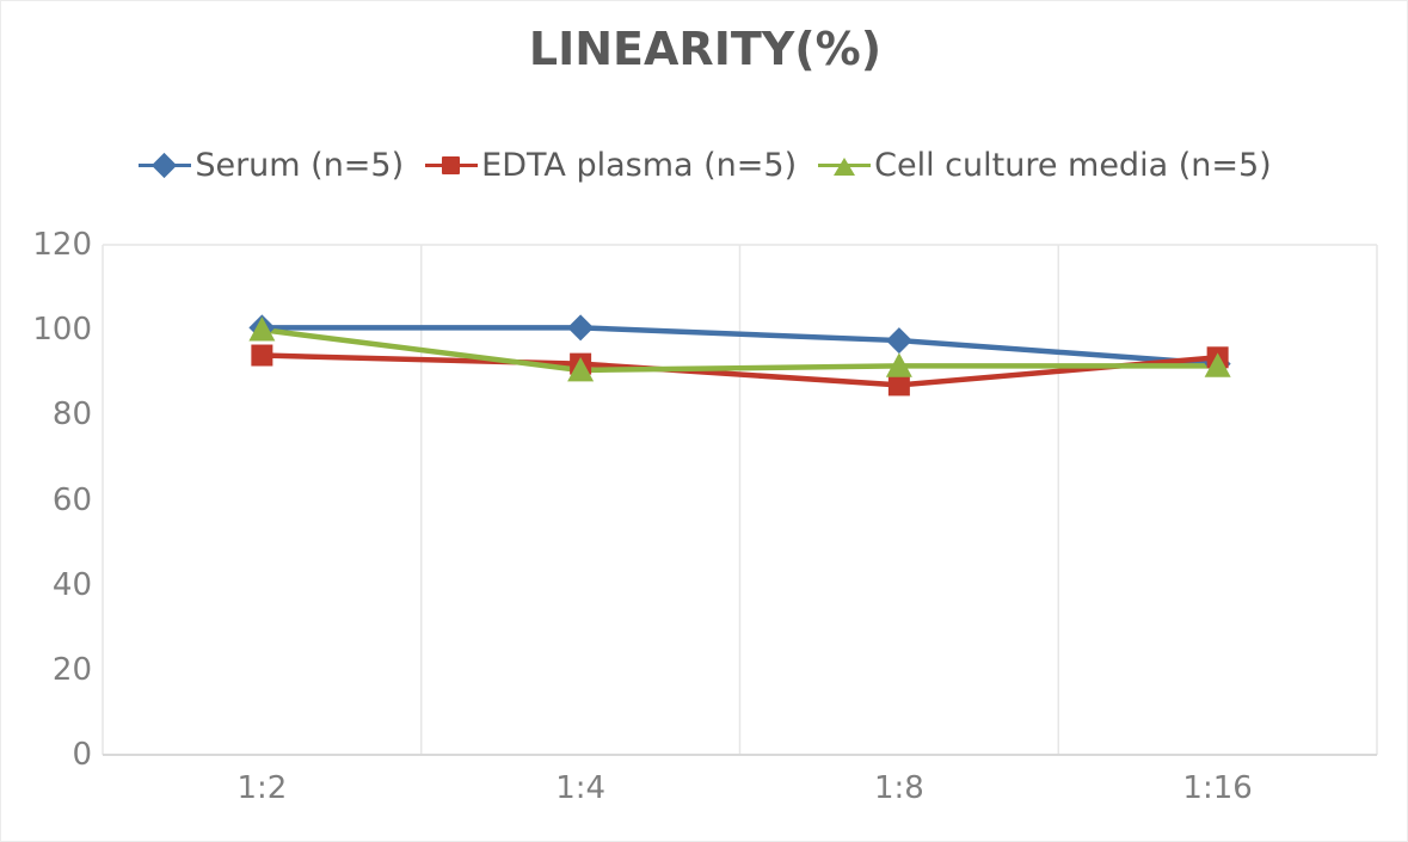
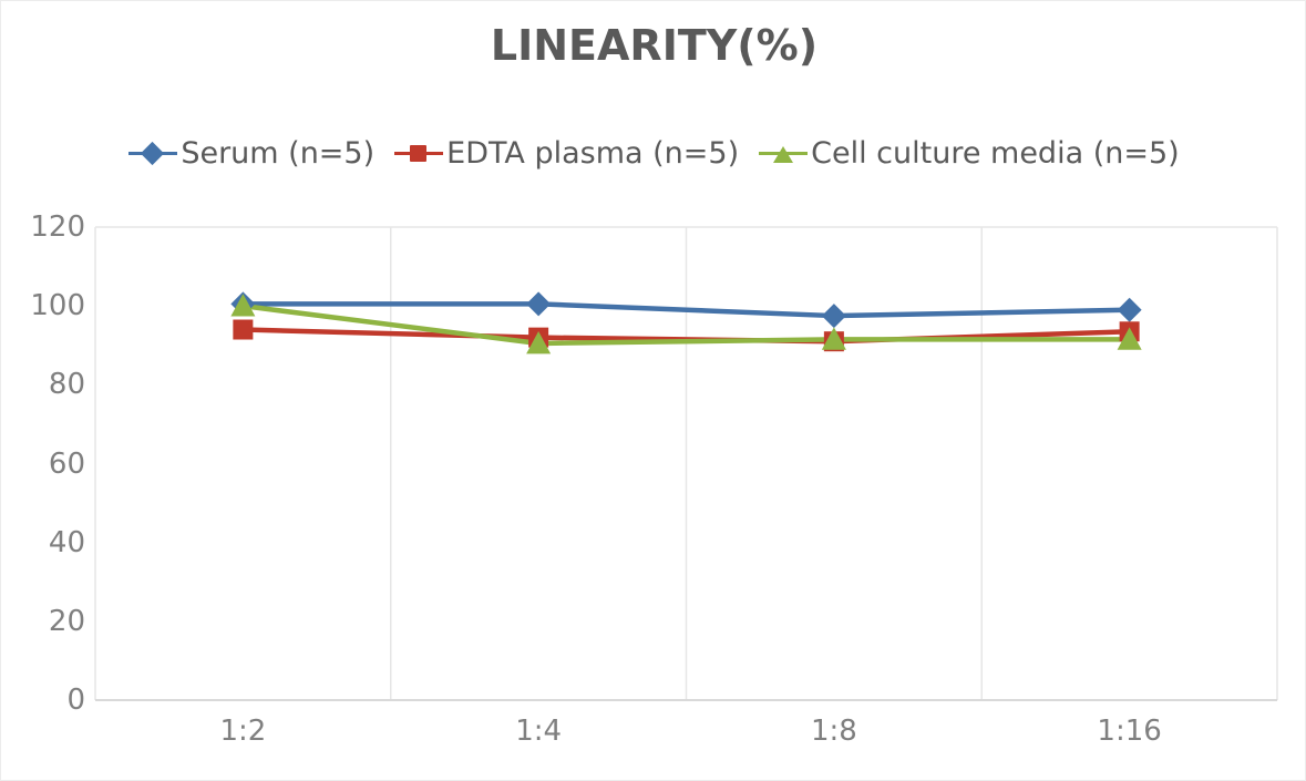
EDTA plasma (n=5)/1:8: 87 -> 91
Serum (n=5)/1:16: 92 -> 99
